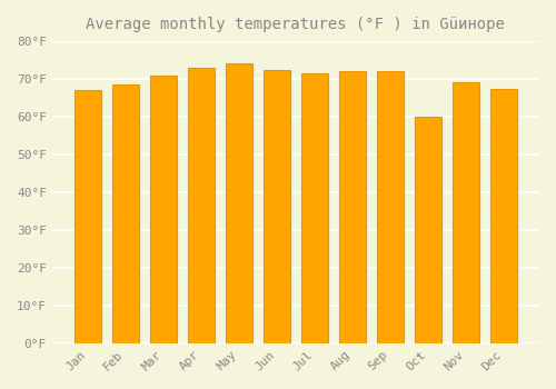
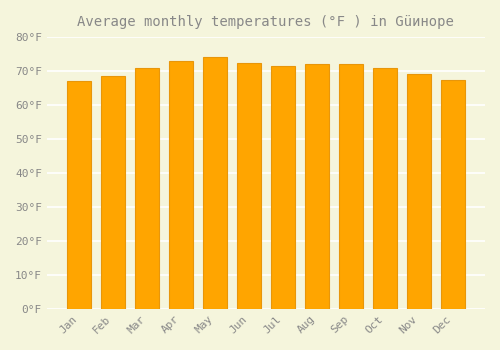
Oct: 60.0°F -> 71.0°F
